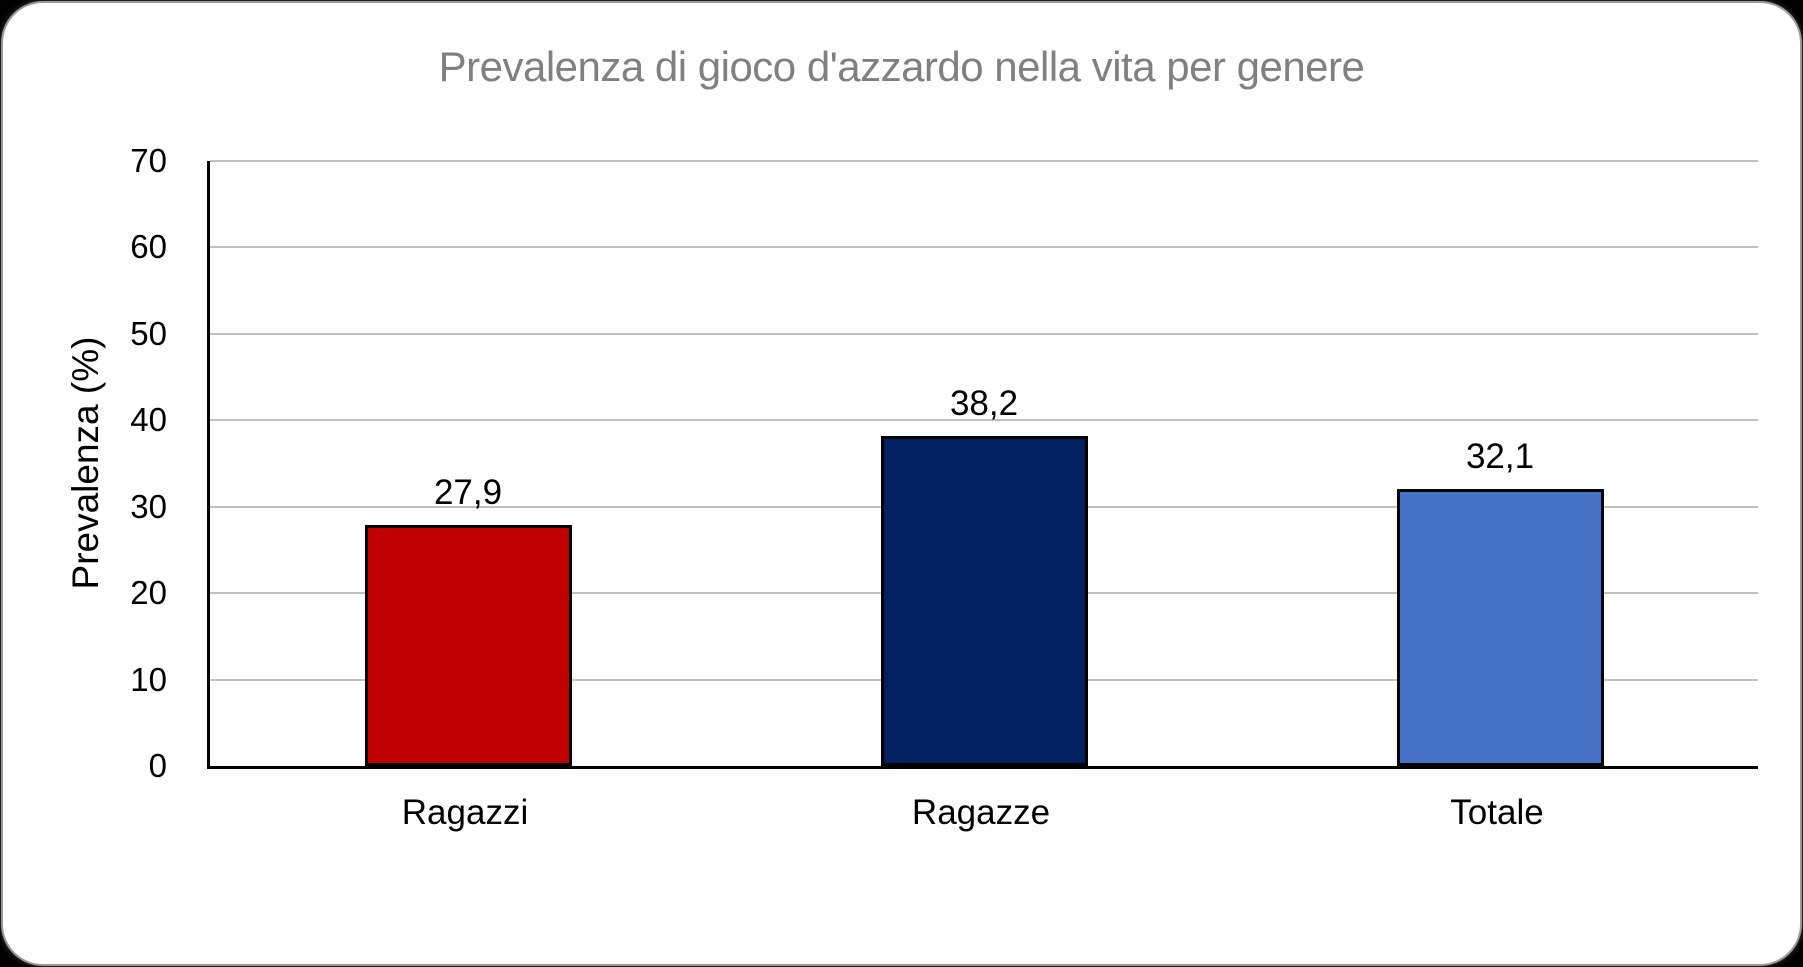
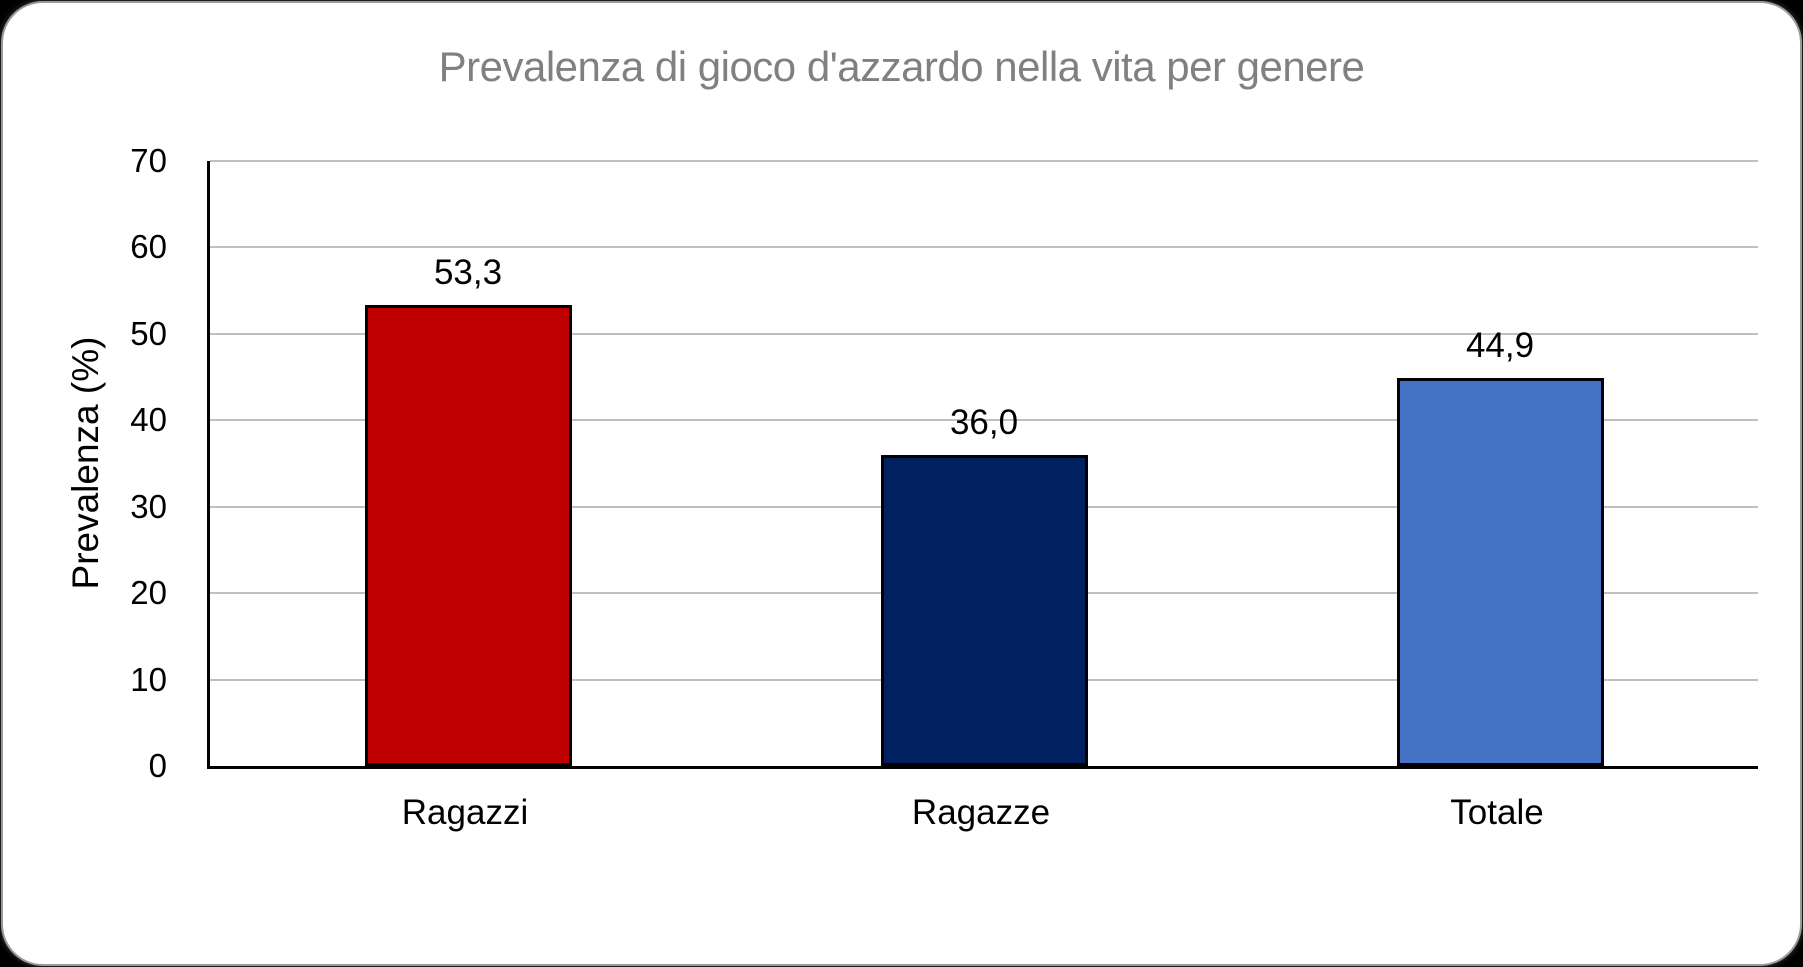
Ragazzi: 27,9 -> 53,3
Ragazze: 38,2 -> 36,0
Totale: 32,1 -> 44,9
